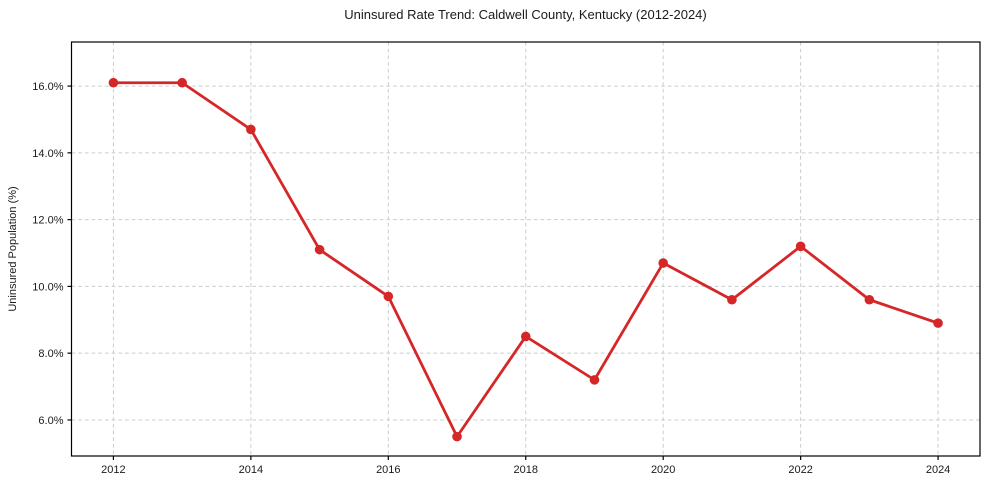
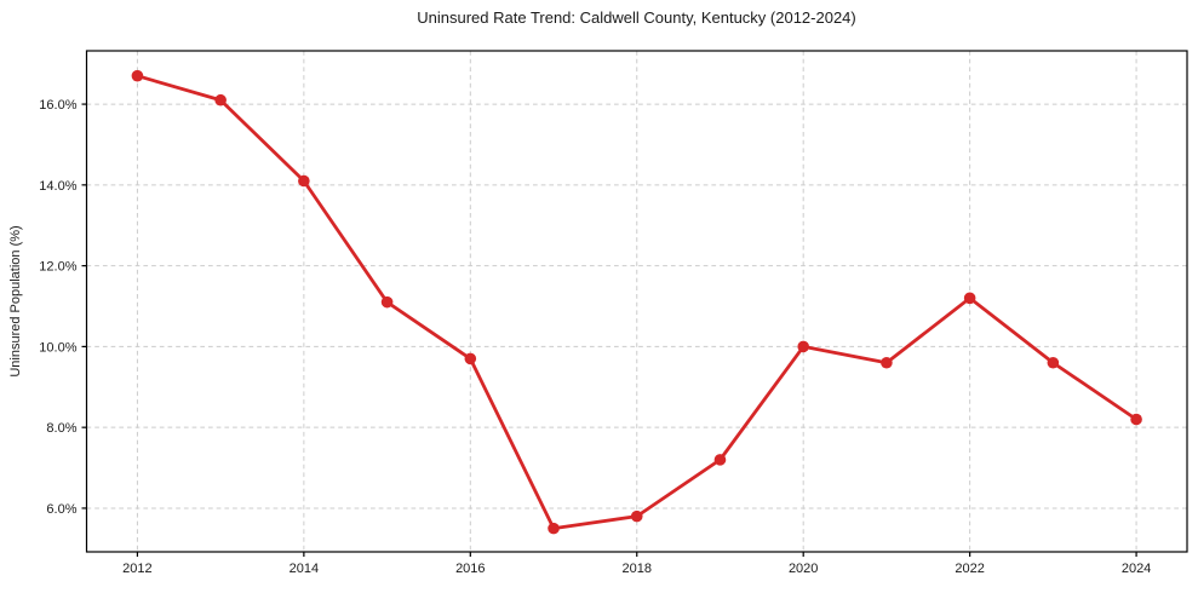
2012: 16.1% -> 16.7%
2014: 14.7% -> 14.1%
2018: 8.5% -> 5.8%
2020: 10.7% -> 10.0%
2024: 8.9% -> 8.2%
